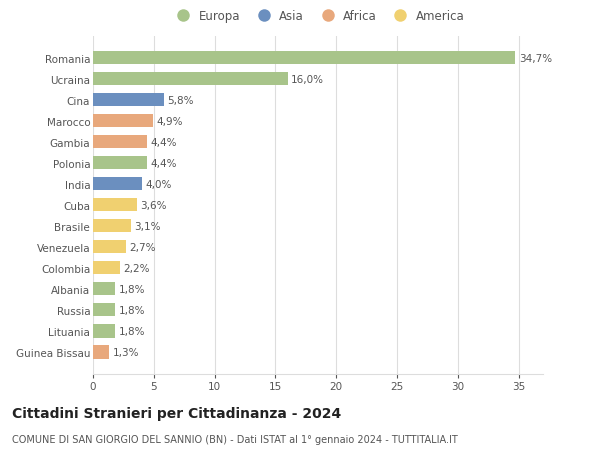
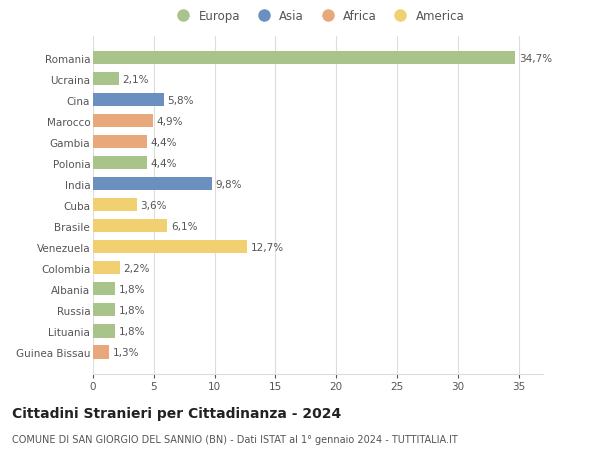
Ucraina: 16,0% -> 2,1%
India: 4,0% -> 9,8%
Brasile: 3,1% -> 6,1%
Venezuela: 2,7% -> 12,7%
